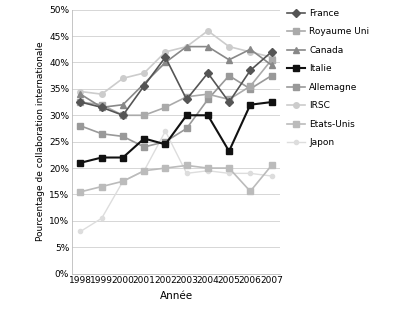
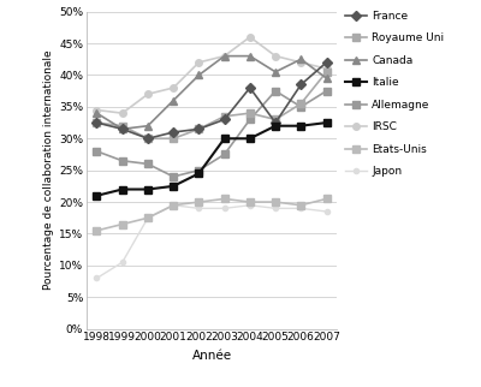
France/2001: 35.6% -> 31.0%
Italie/2001: 25.6% -> 22.5%
France/2002: 41.0% -> 31.5%
Japon/2002: 27.0% -> 19.0%
Italie/2005: 23.2% -> 32.0%
Etats-Unis/2006: 15.6% -> 19.5%
